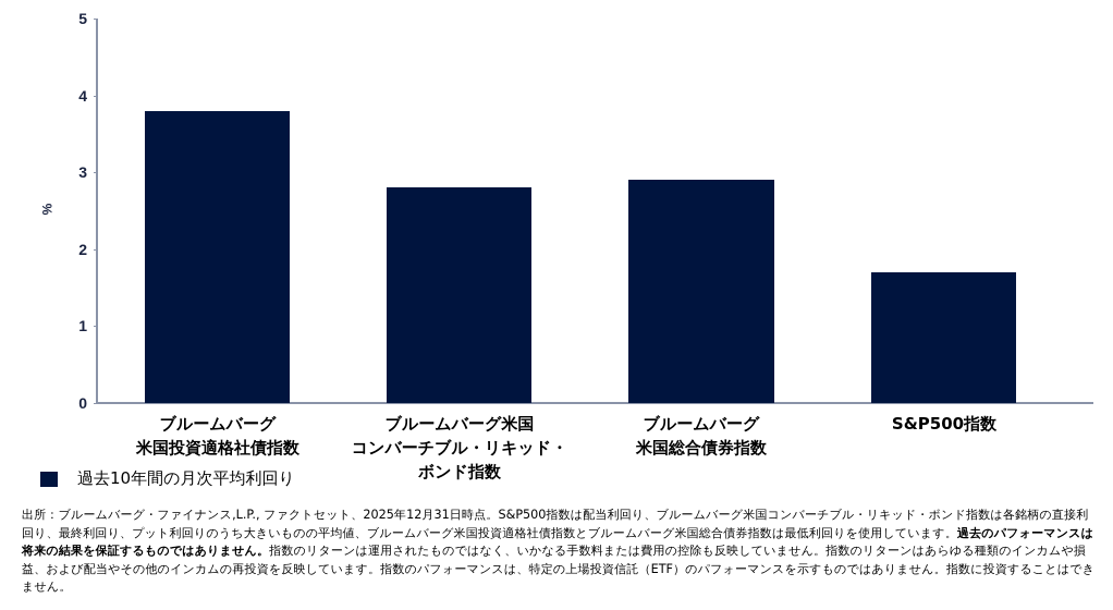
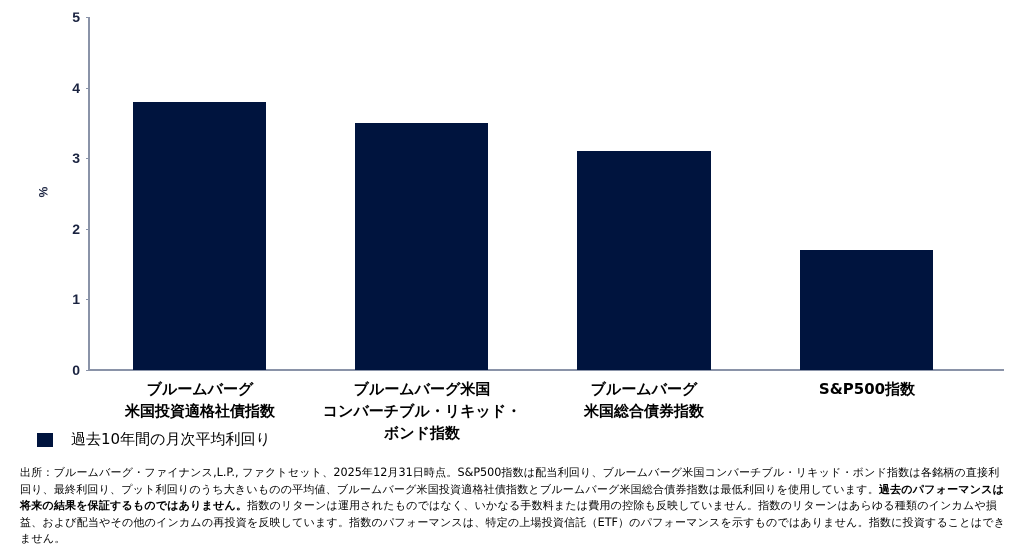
ブルームバーグ米国 コンバーチブル・リキッド・ボンド指数: 2.8 -> 3.5
ブルームバーグ 米国総合債券指数: 2.9 -> 3.1
